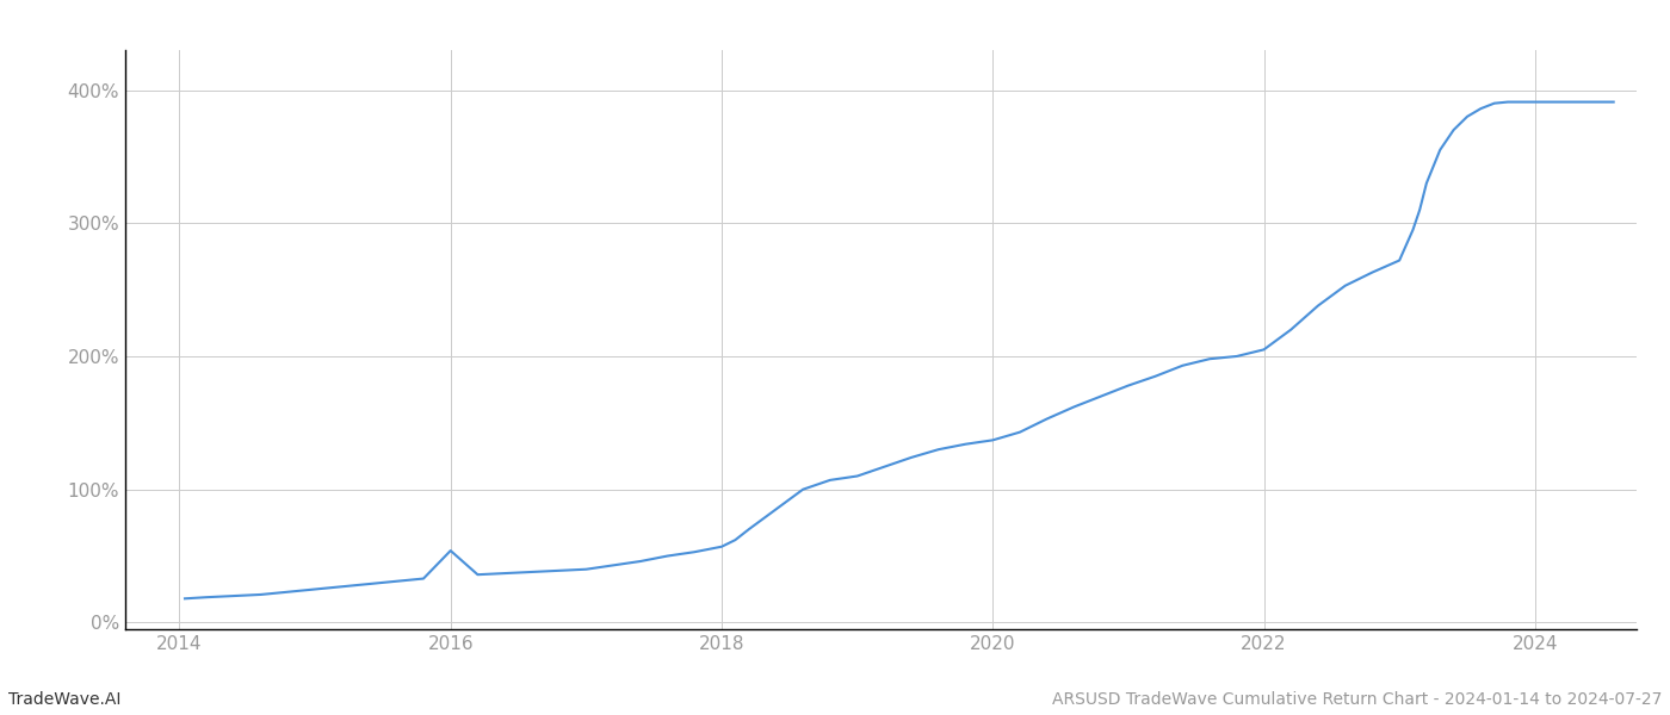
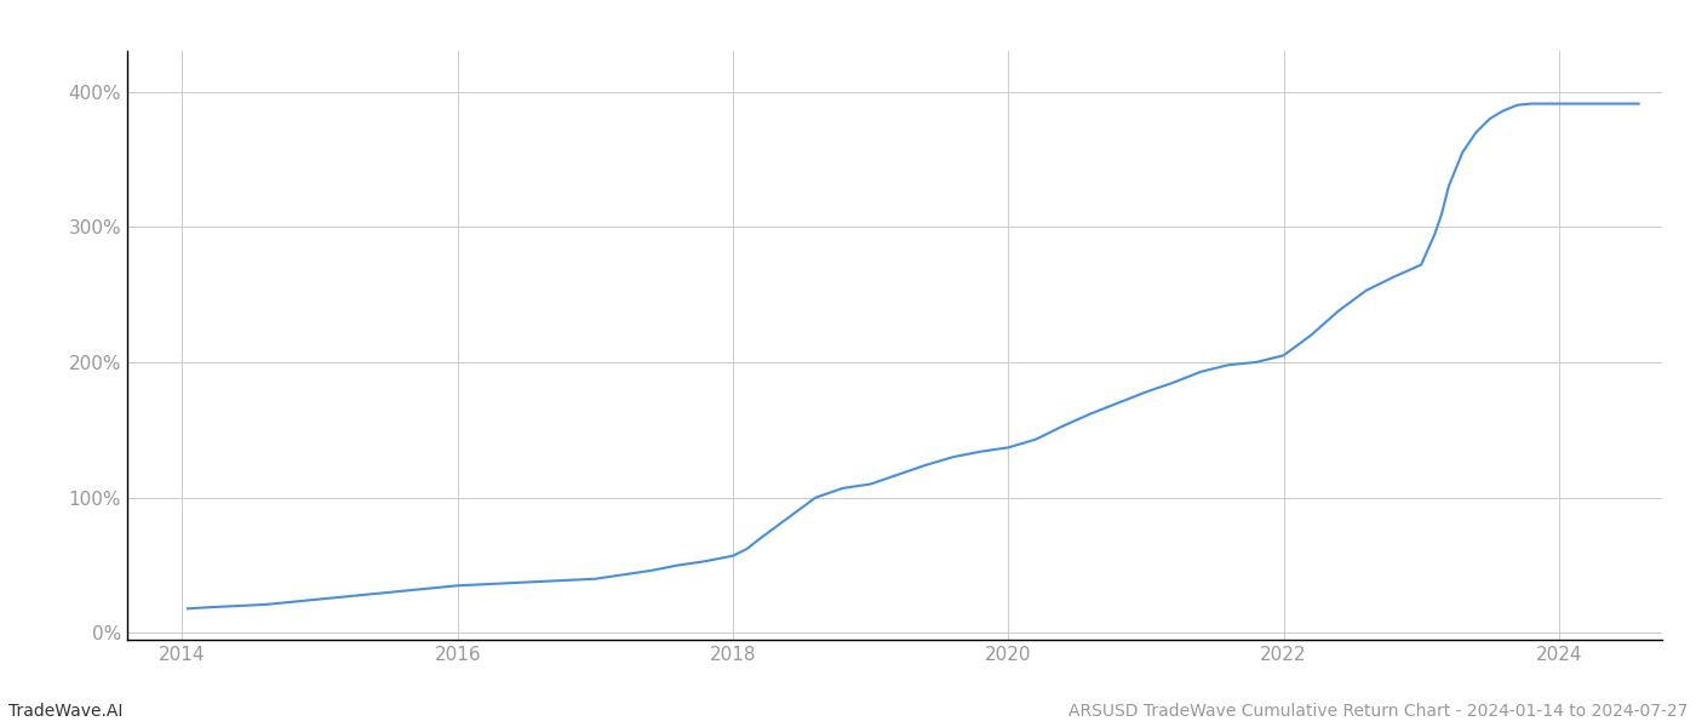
2016: 54% -> 35%
